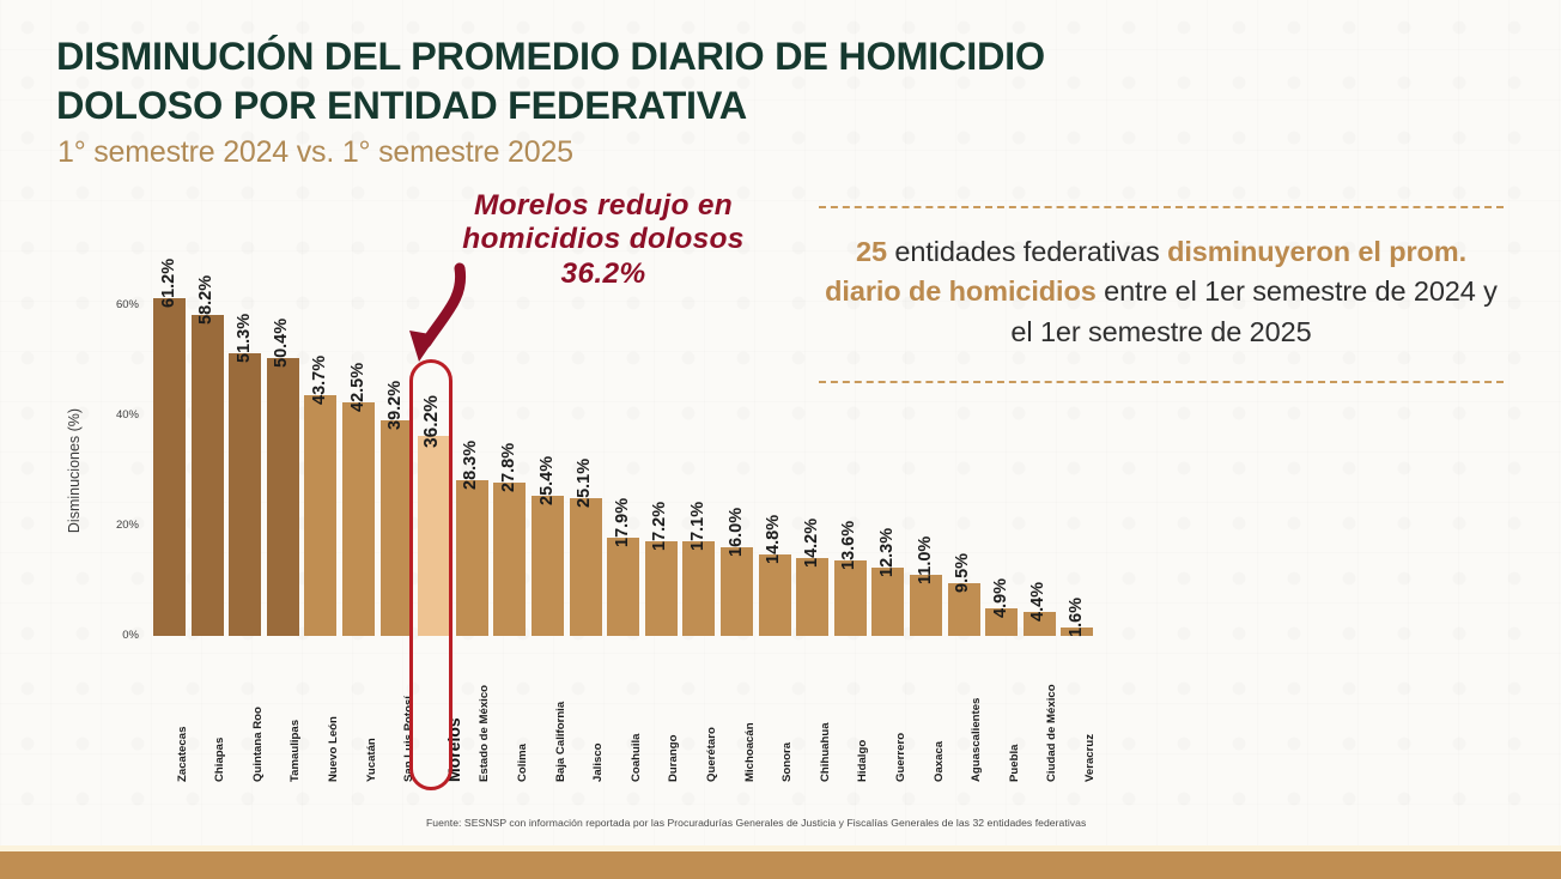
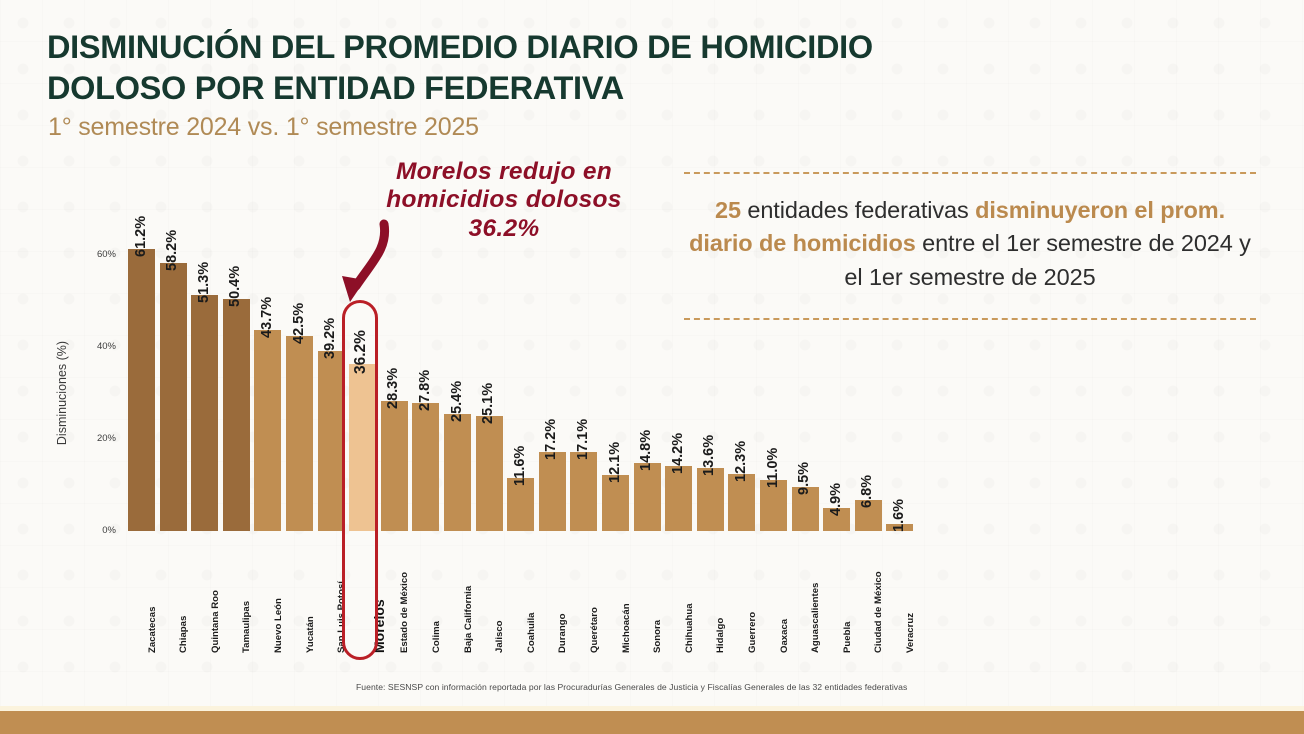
Coahuila: 17.9% -> 11.6%
Michoacán: 16.0% -> 12.1%
Ciudad de México: 4.4% -> 6.8%
